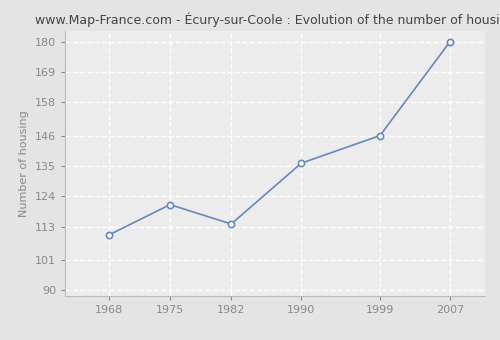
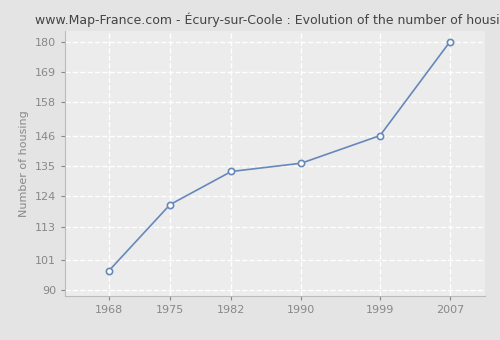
1968: 110 -> 97
1982: 114 -> 133
